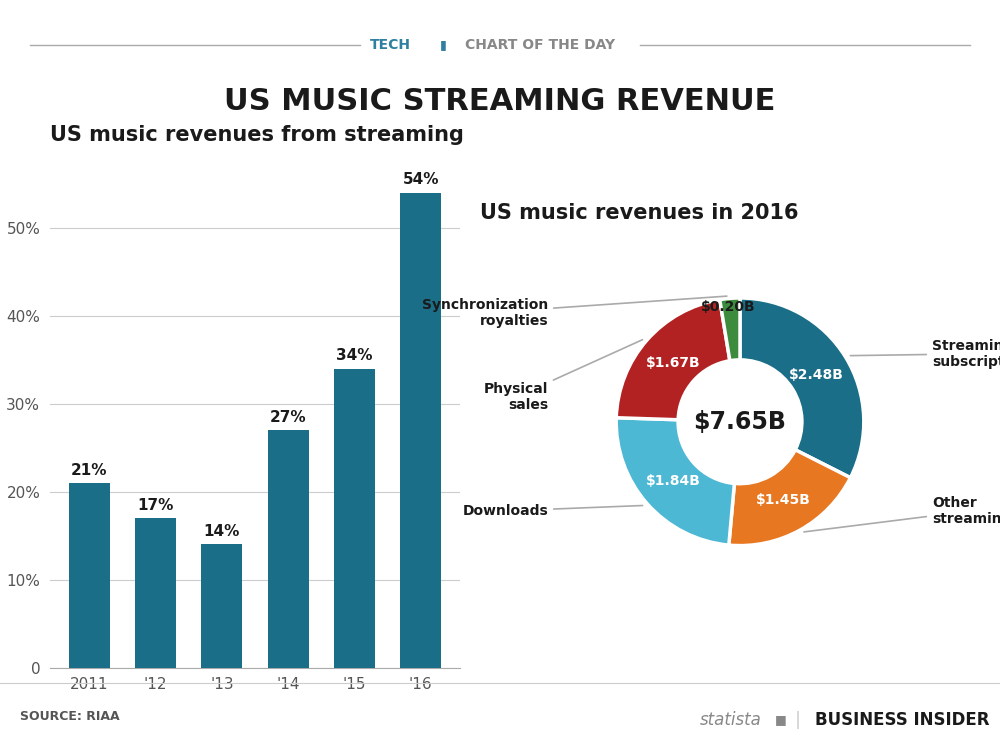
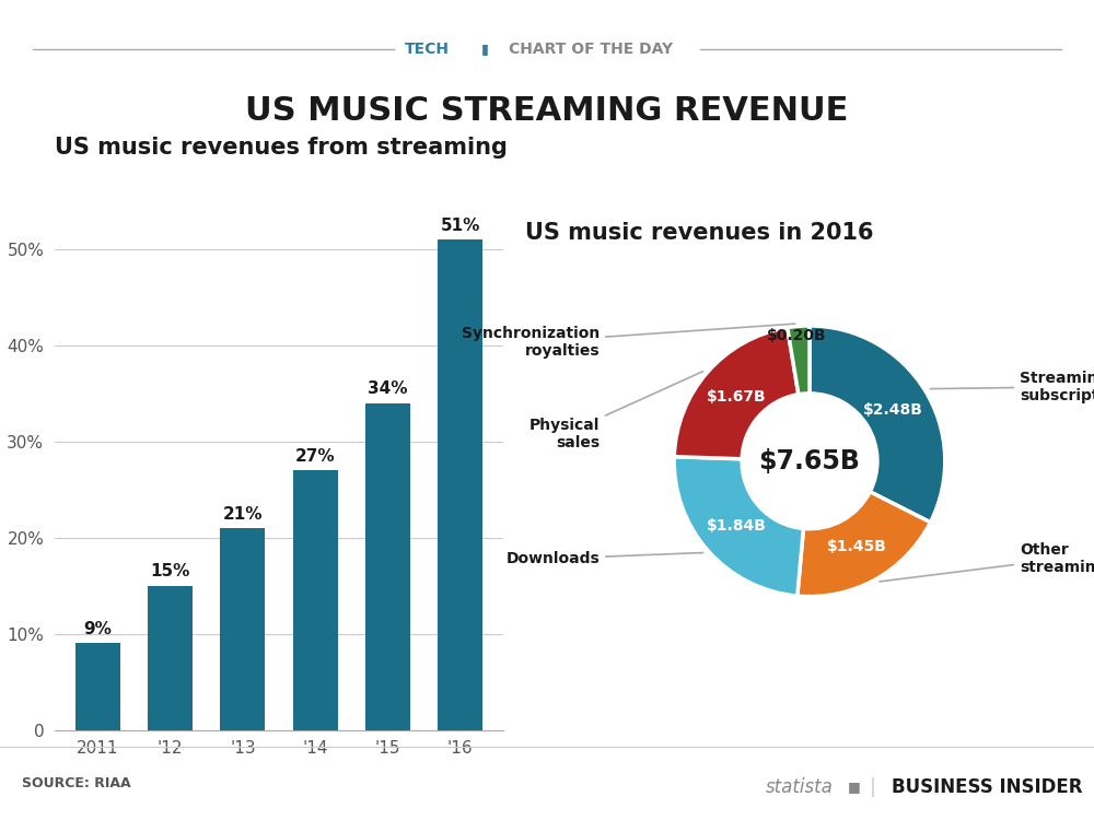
2011: 21% -> 9%
'12: 17% -> 15%
'13: 14% -> 21%
'16: 54% -> 51%
